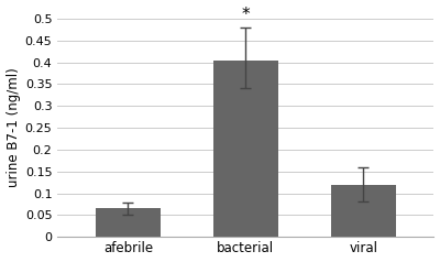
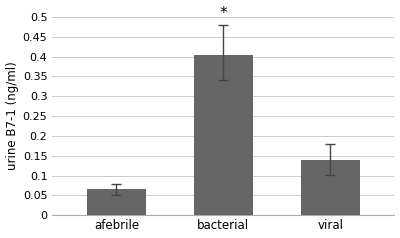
viral: 0.120 -> 0.140
